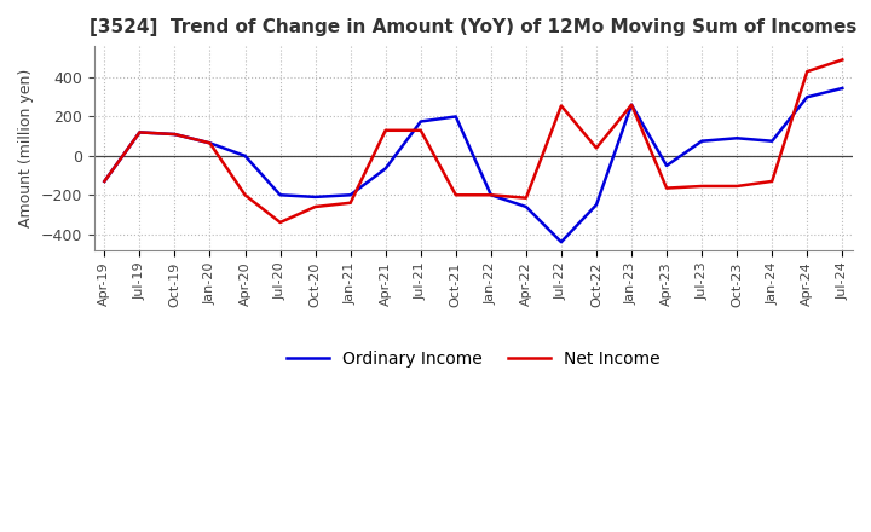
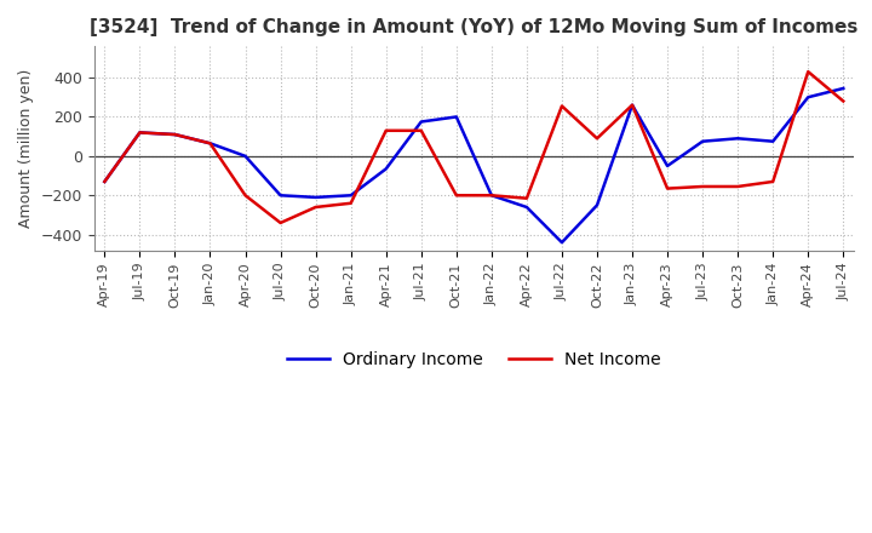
Net Income/Oct-22: 40 -> 90
Net Income/Jul-24: 490 -> 280
